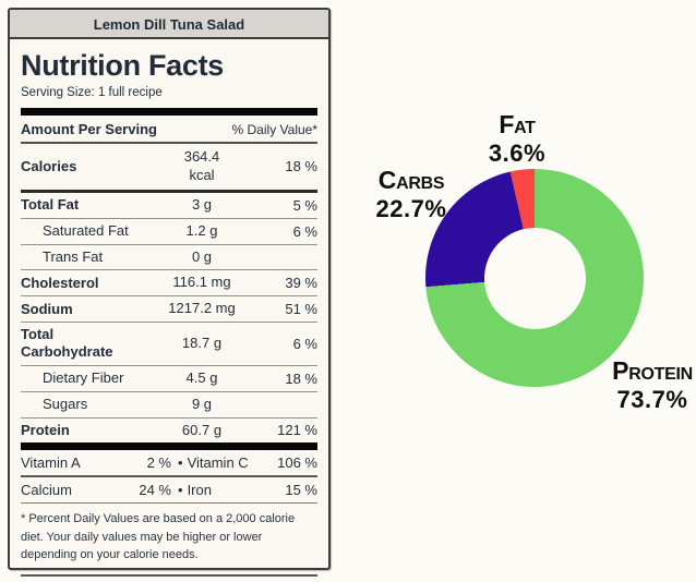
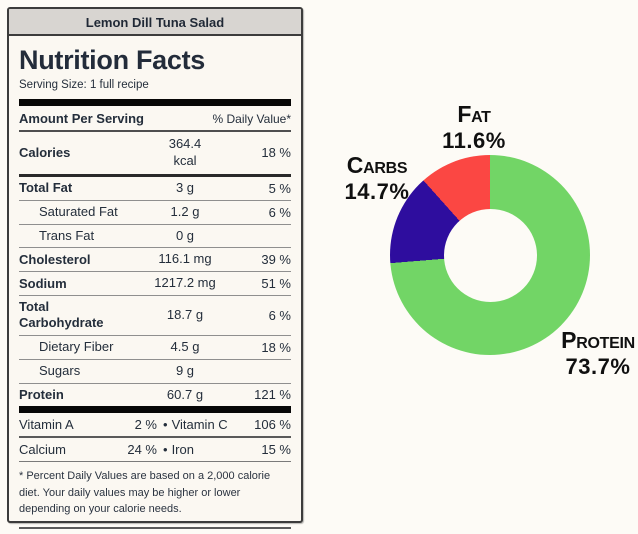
Fat: 3.6% -> 11.6%
Carbs: 22.7% -> 14.7%
